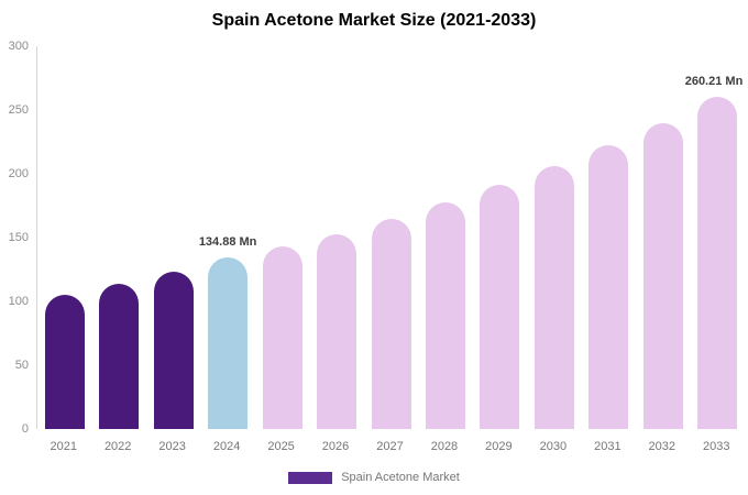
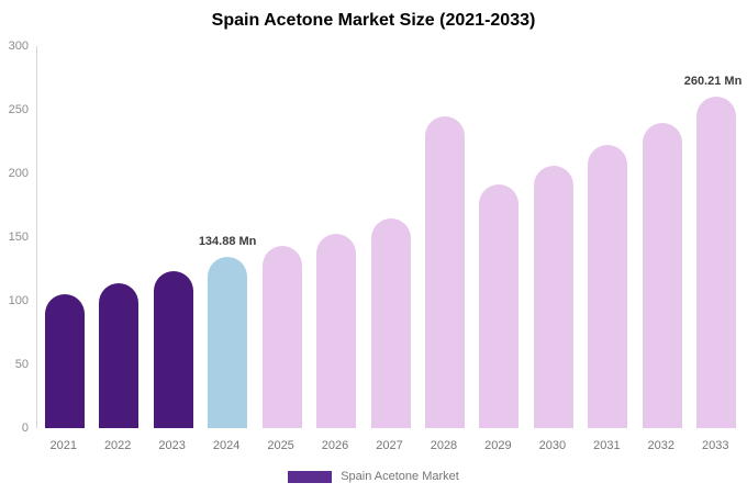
2028: 178 -> 245
